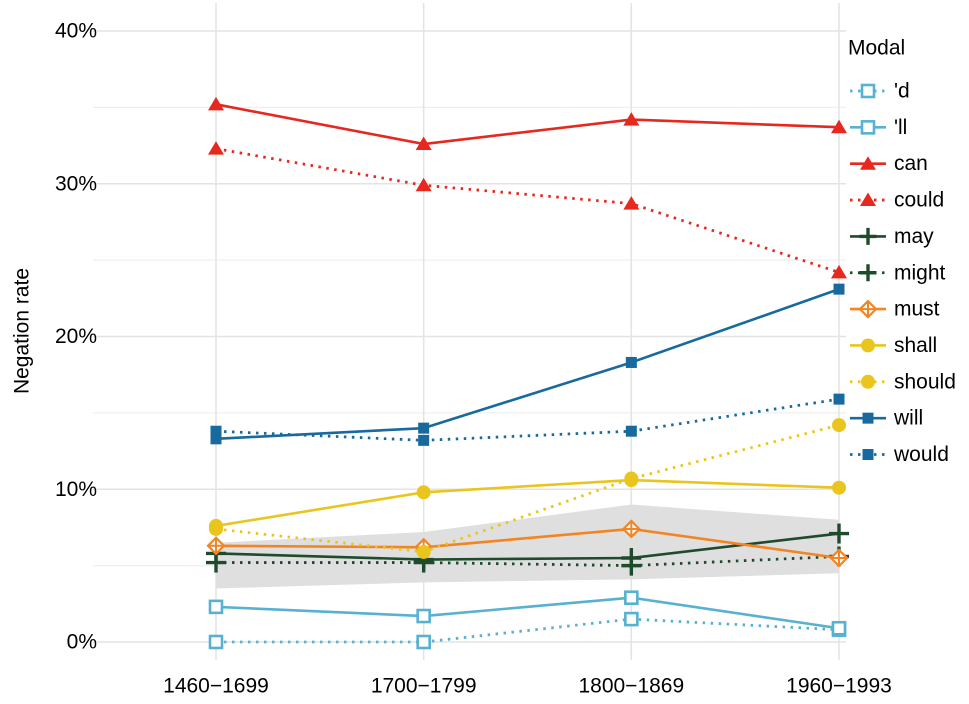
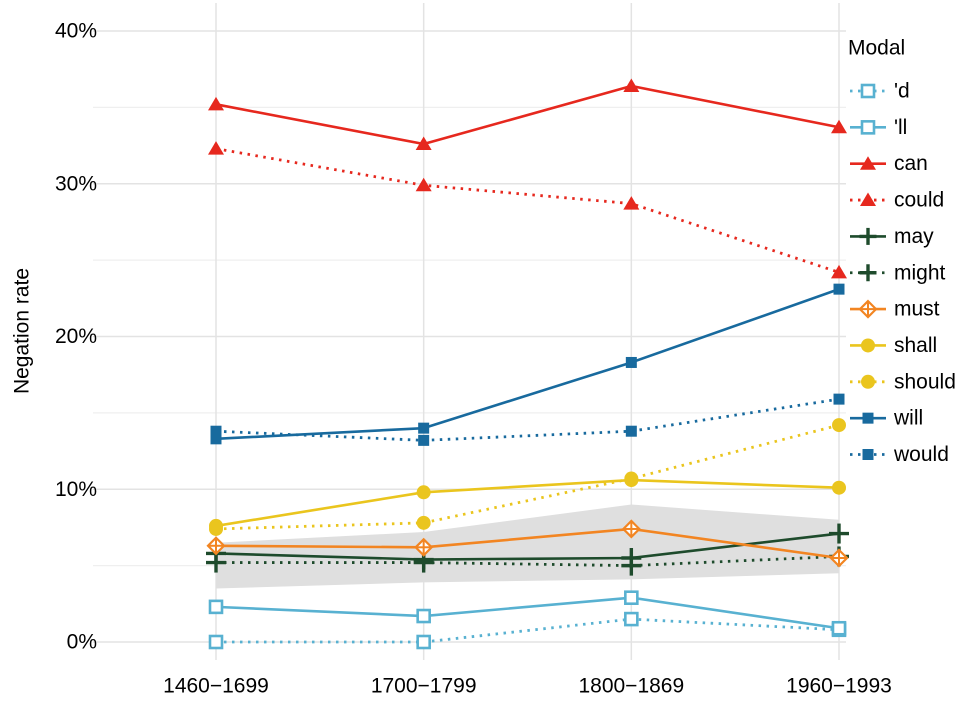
should/1700−1799: 5.9% -> 7.8%
can/1800−1869: 34.2% -> 36.4%
